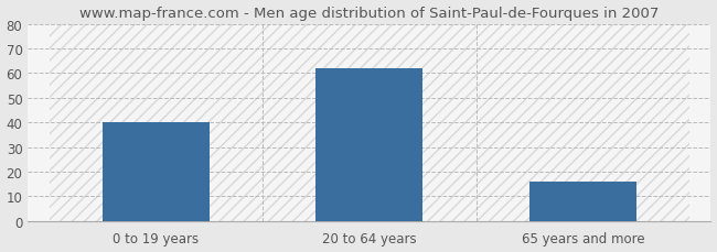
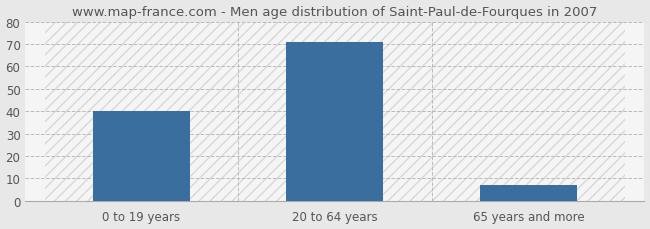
20 to 64 years: 62 -> 71
65 years and more: 16 -> 7
